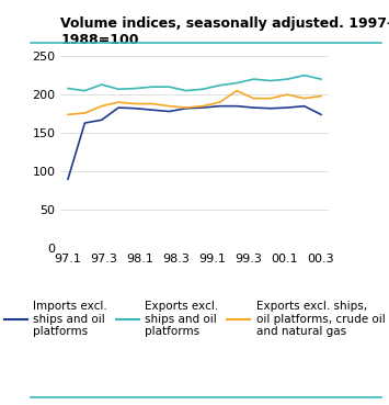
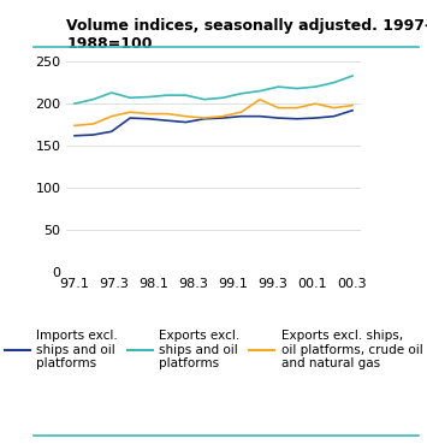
Imports excl. ships and oil platforms/97.1: 90 -> 162
Exports excl. ships and oil platforms/97.1: 208 -> 200
Imports excl. ships and oil platforms/00.3: 174 -> 192
Exports excl. ships and oil platforms/00.3: 220 -> 233
